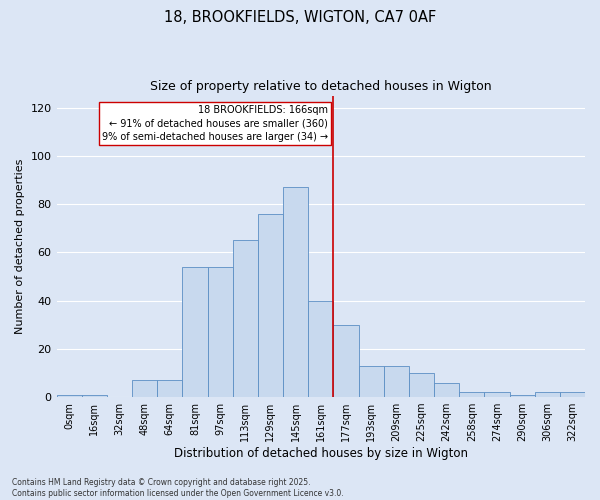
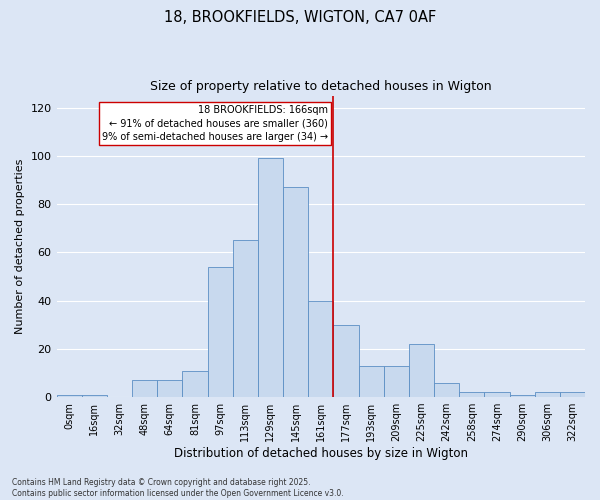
81sqm: 54 -> 11
129sqm: 76 -> 99
225sqm: 10 -> 22
